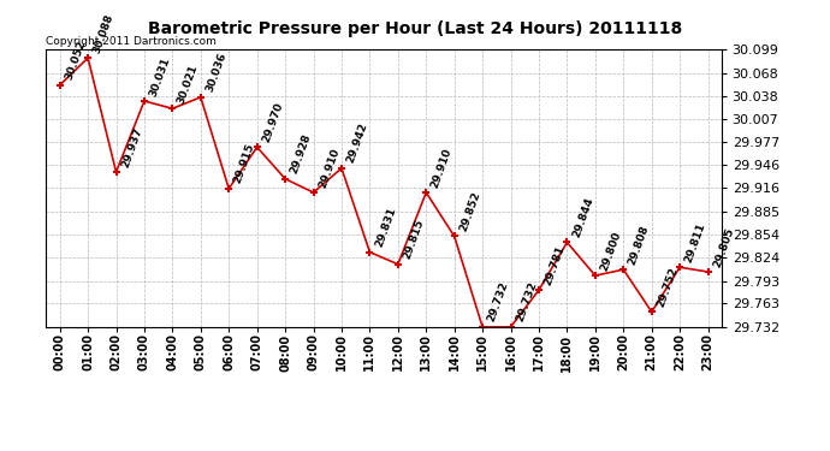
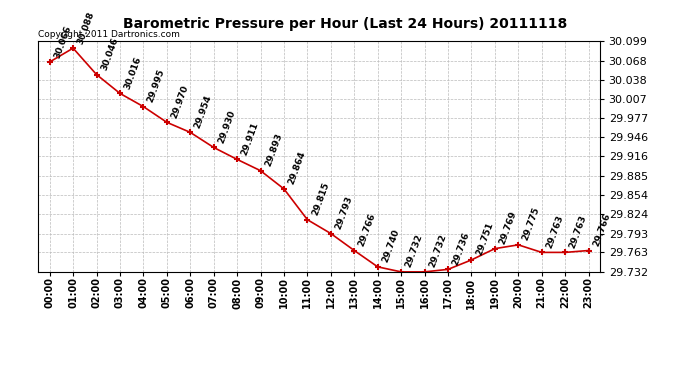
00:00: 30.052 -> 30.066
02:00: 29.937 -> 30.046
03:00: 30.031 -> 30.016
04:00: 30.021 -> 29.995
05:00: 30.036 -> 29.970
06:00: 29.915 -> 29.954
07:00: 29.970 -> 29.930
08:00: 29.928 -> 29.911
09:00: 29.910 -> 29.893
10:00: 29.942 -> 29.864
11:00: 29.831 -> 29.815
12:00: 29.815 -> 29.793
13:00: 29.910 -> 29.766
14:00: 29.852 -> 29.740
17:00: 29.781 -> 29.736
18:00: 29.844 -> 29.751
19:00: 29.800 -> 29.769
20:00: 29.808 -> 29.775
21:00: 29.752 -> 29.763
22:00: 29.811 -> 29.763
23:00: 29.805 -> 29.766
